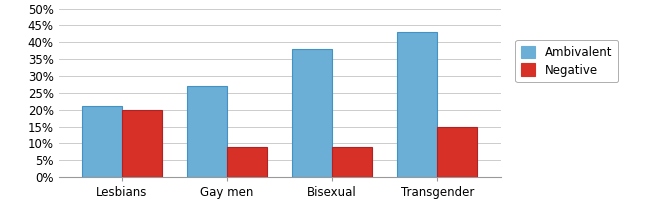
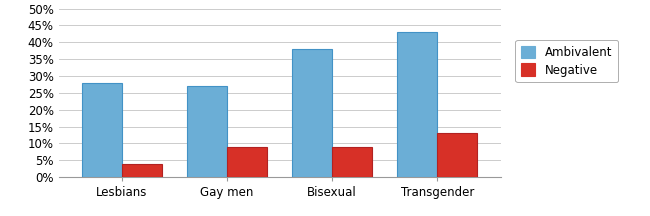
Ambivalent/Lesbians: 21% -> 28%
Negative/Lesbians: 20% -> 4%
Negative/Transgender: 15% -> 13%
